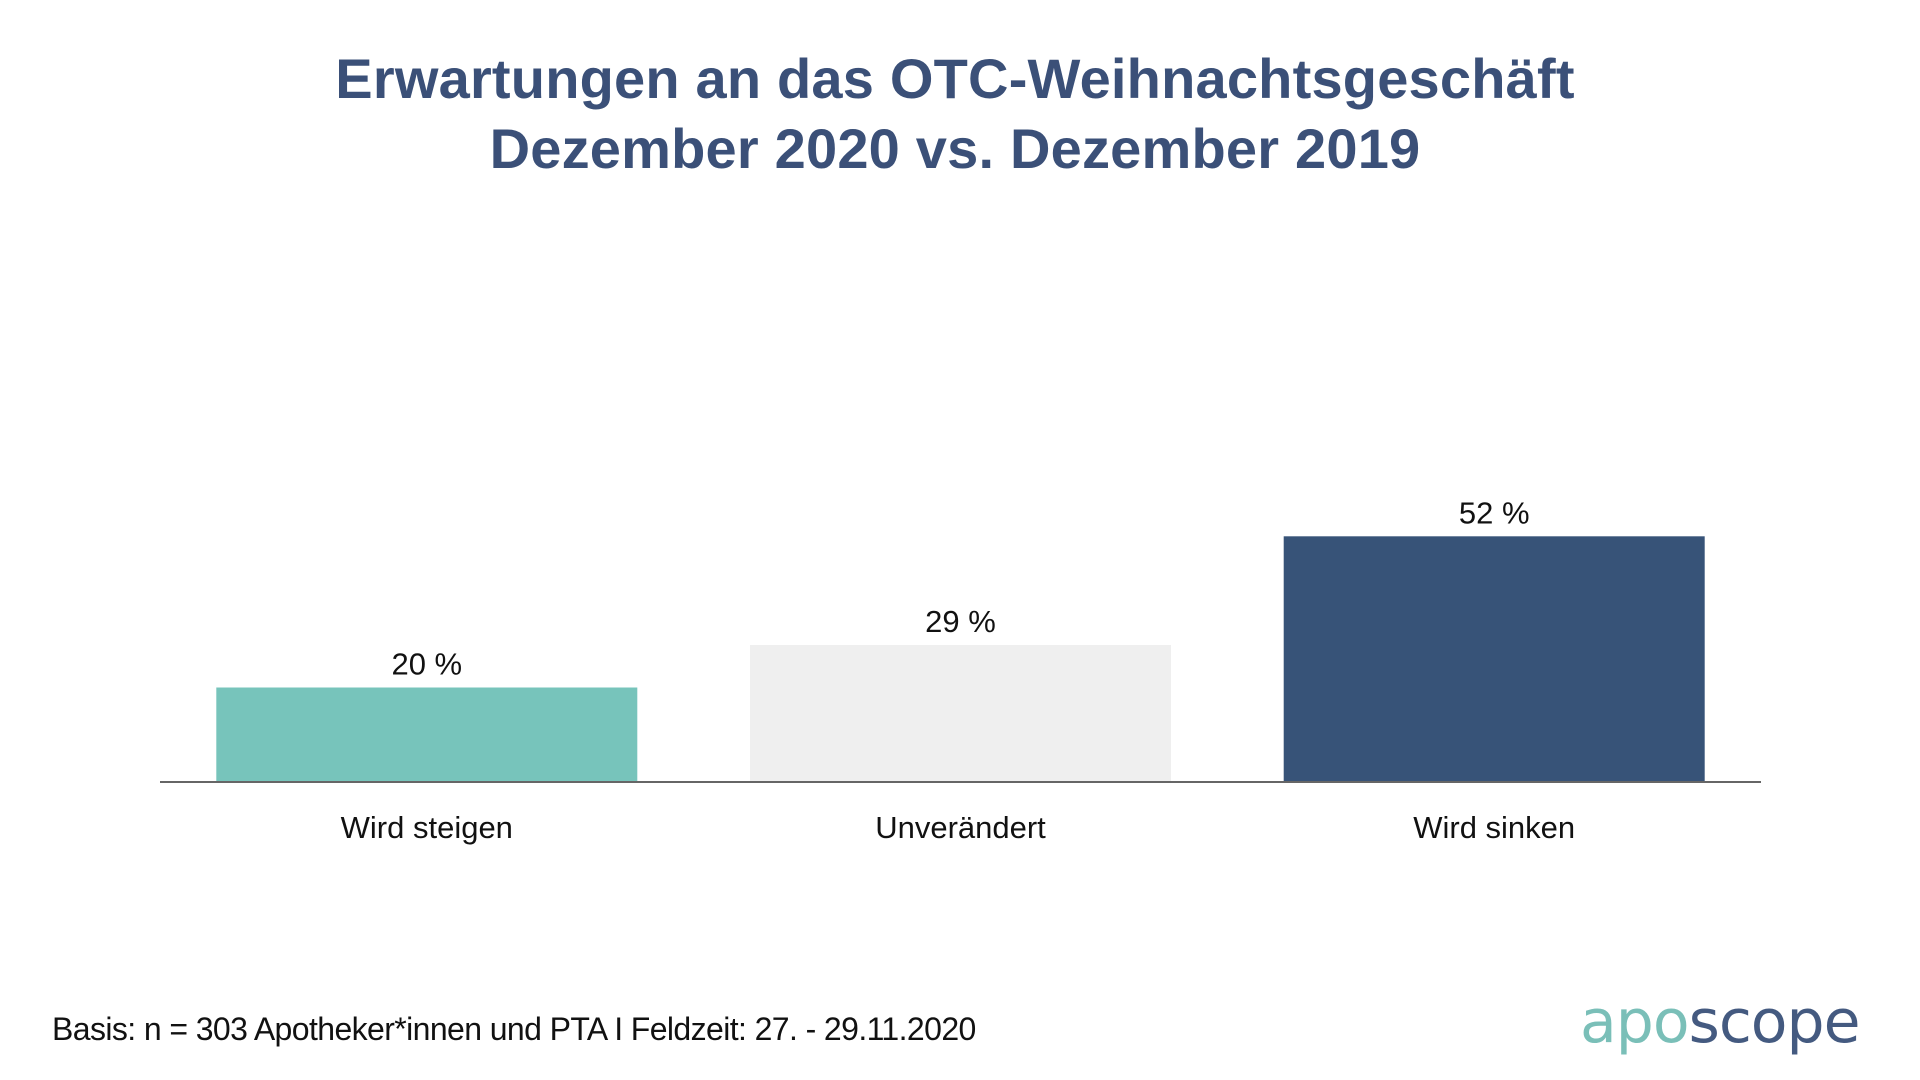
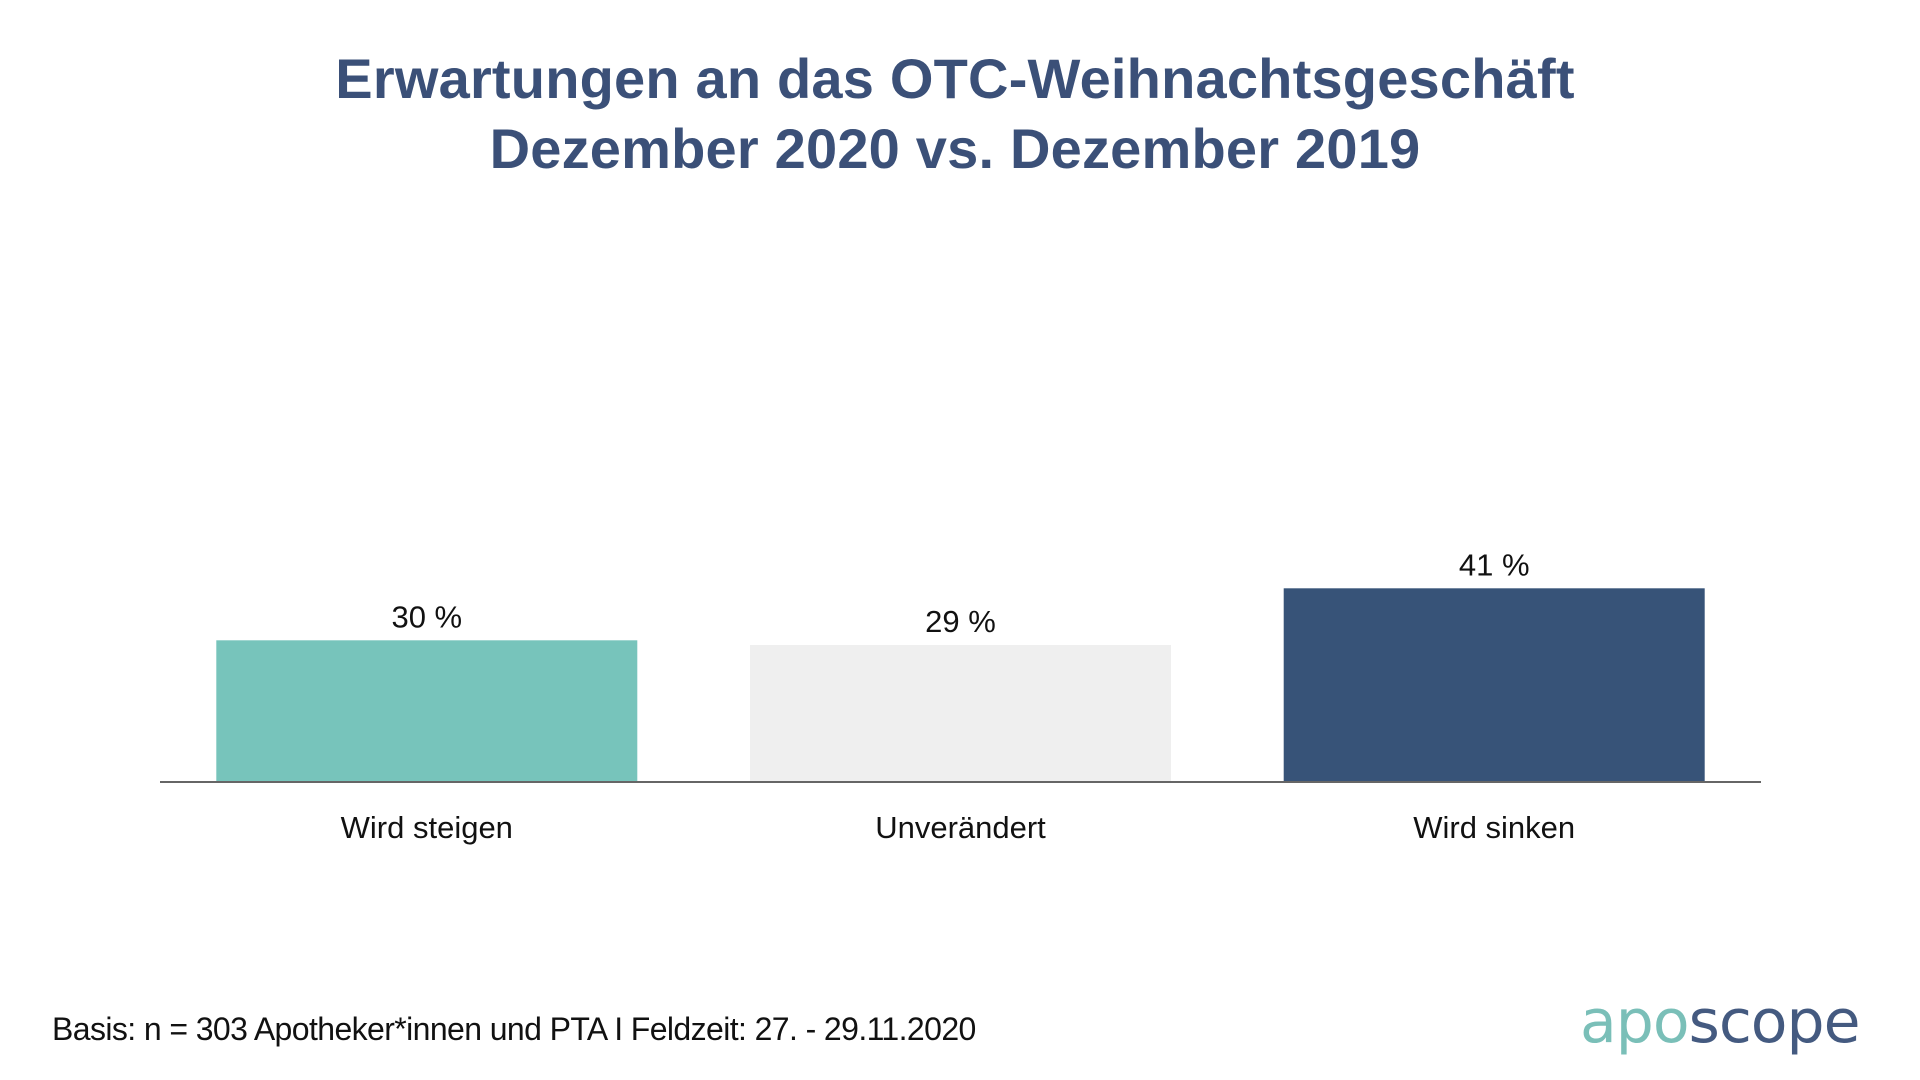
Wird steigen: 20 -> 30
Wird sinken: 52 -> 41
